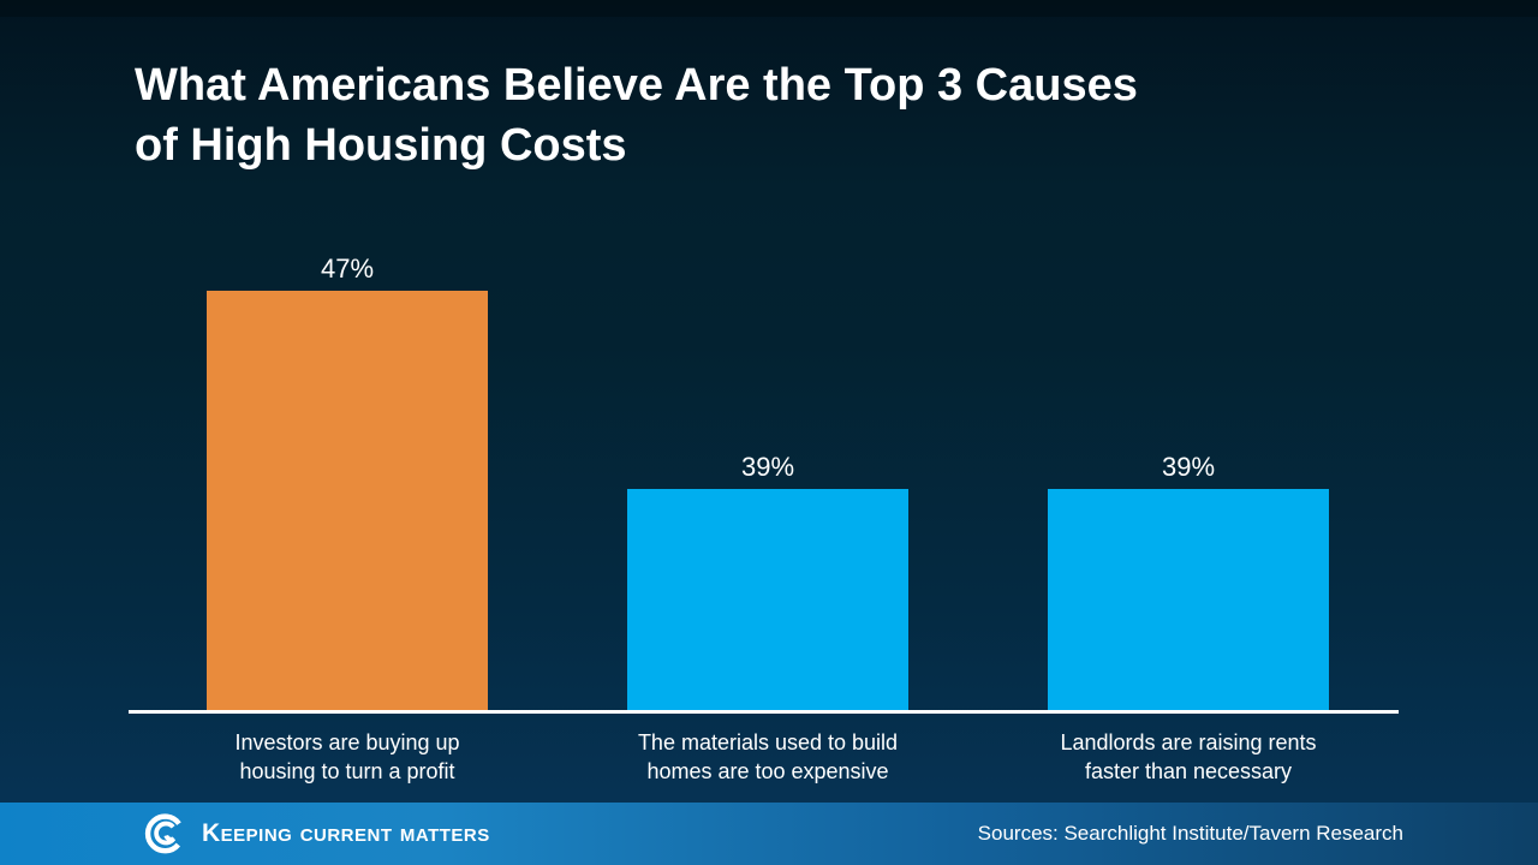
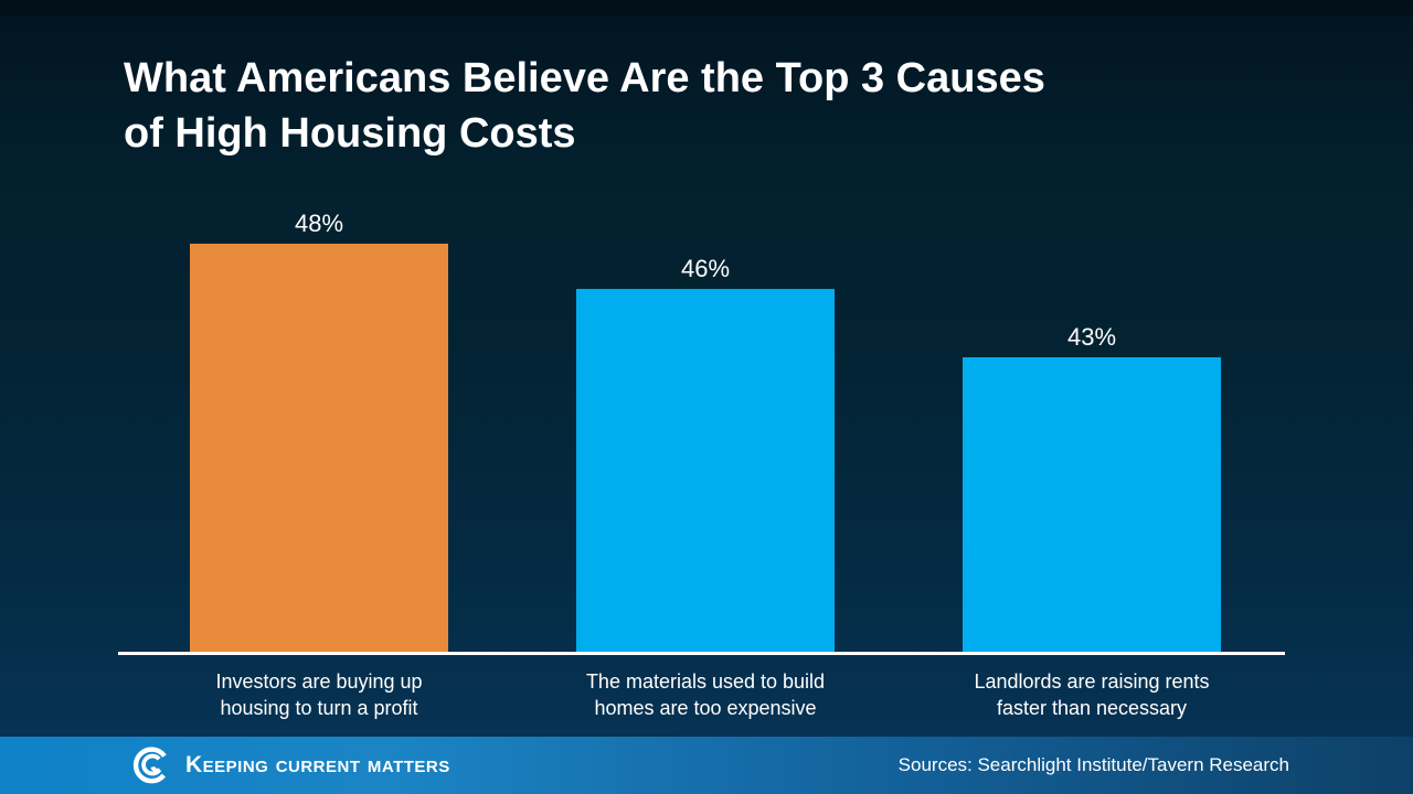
Investors are buying up housing to turn a profit: 47% -> 48%
The materials used to build homes are too expensive: 39% -> 46%
Landlords are raising rents faster than necessary: 39% -> 43%
